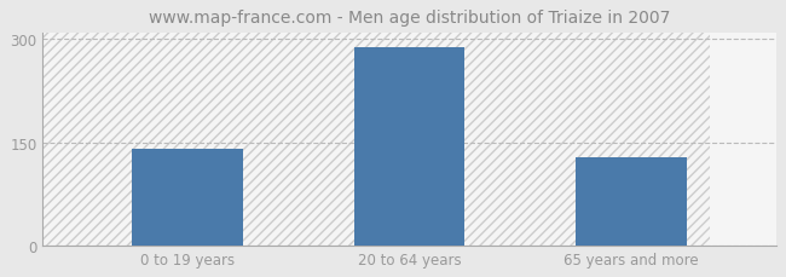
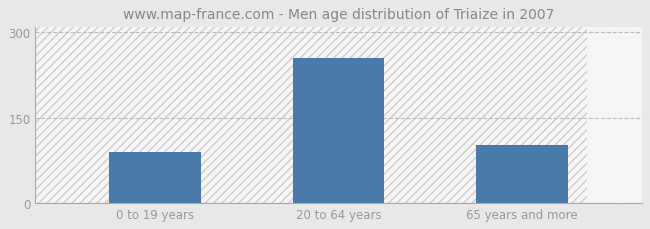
0 to 19 years: 140 -> 90
20 to 64 years: 288 -> 254
65 years and more: 128 -> 102
